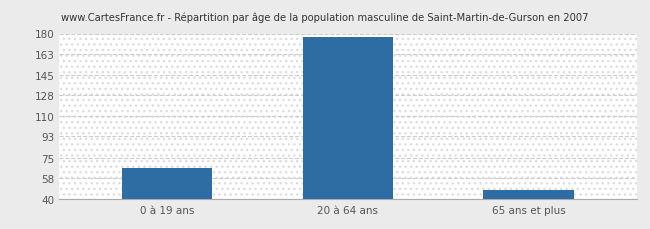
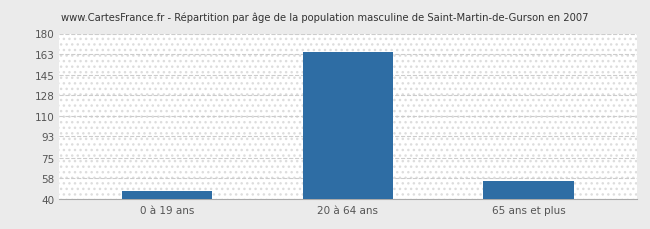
0 à 19 ans: 66 -> 47
20 à 64 ans: 177 -> 164
65 ans et plus: 48 -> 55
